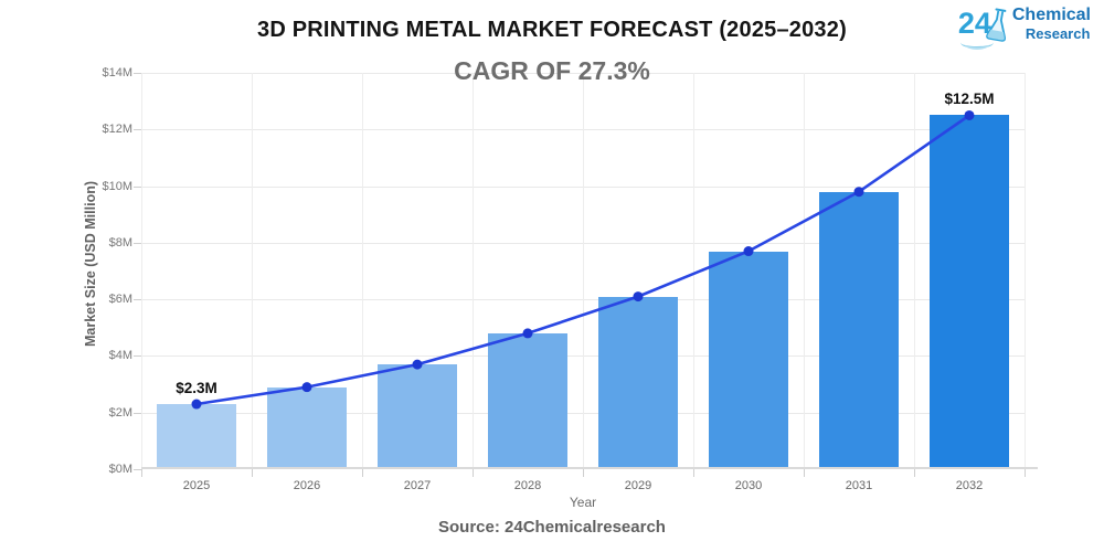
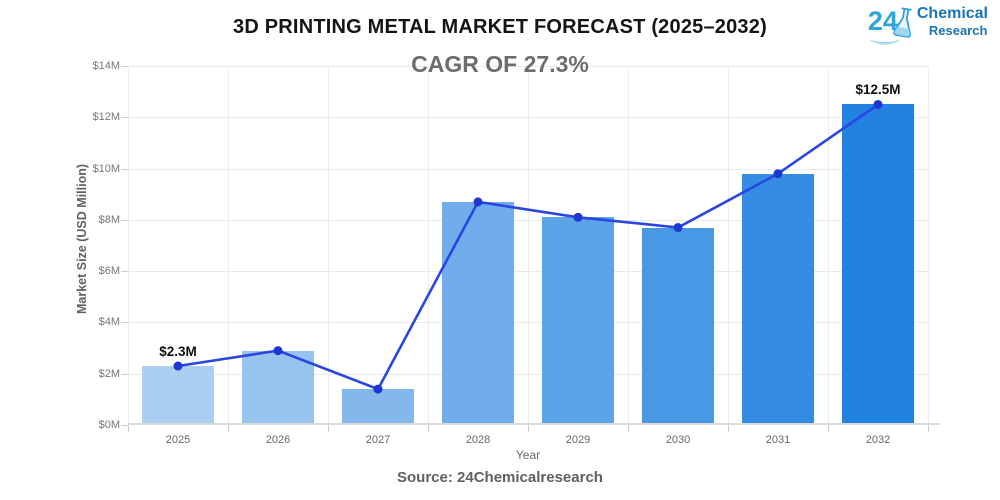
2027: $3.7M -> $1.4M
2028: $4.8M -> $8.7M
2029: $6.1M -> $8.1M
